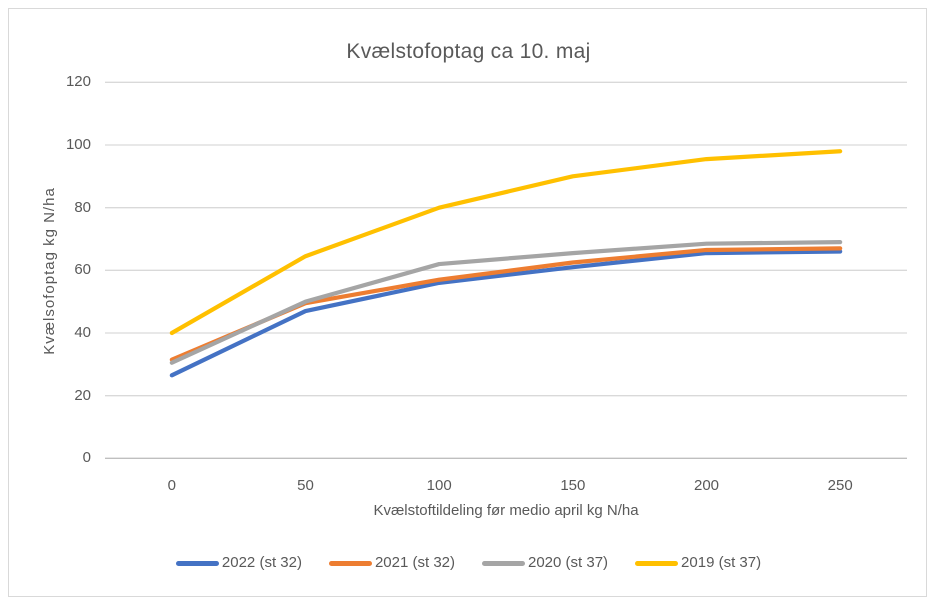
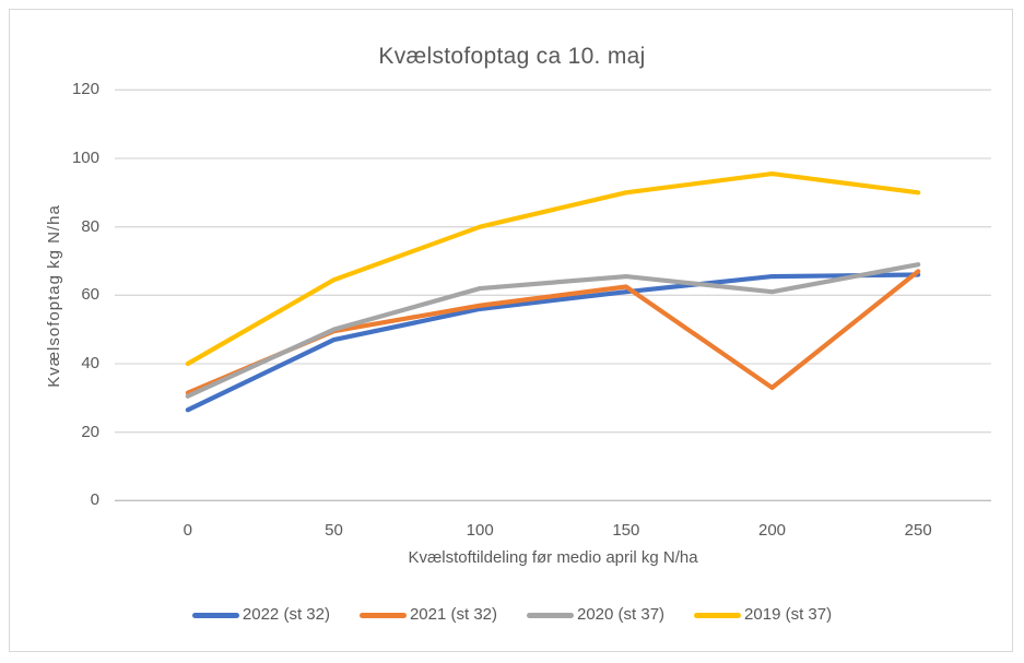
2021 (st 32)/200: 66 -> 33
2020 (st 37)/200: 68 -> 61
2019 (st 37)/250: 98 -> 90
